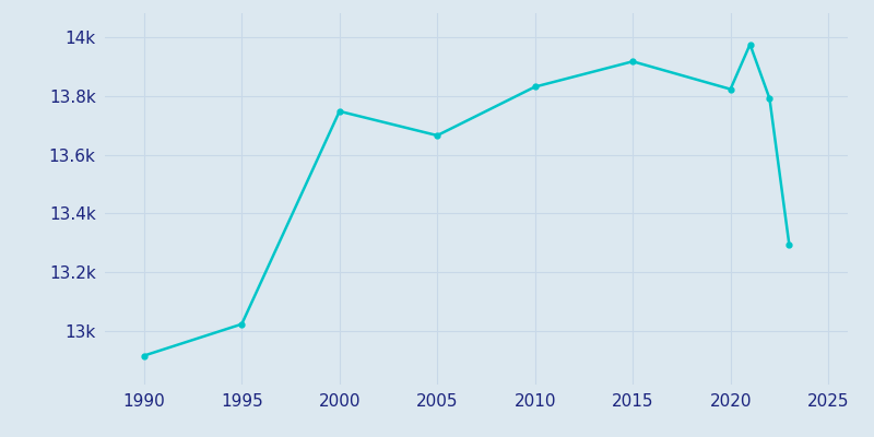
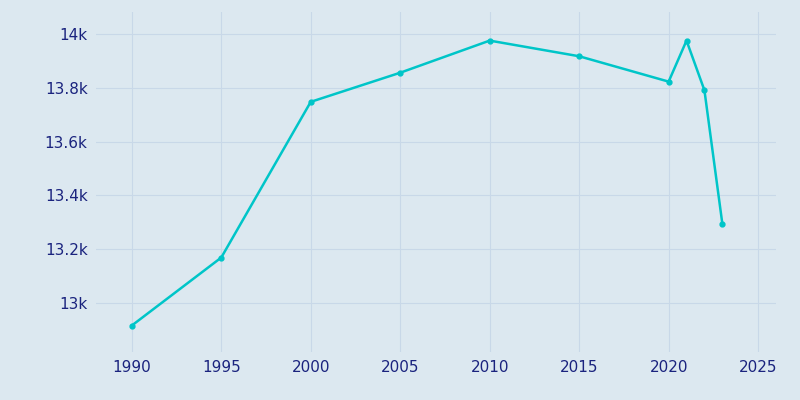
1995: 13.025k -> 13.170k
2005: 13.665k -> 13.855k
2010: 13.830k -> 13.974k
